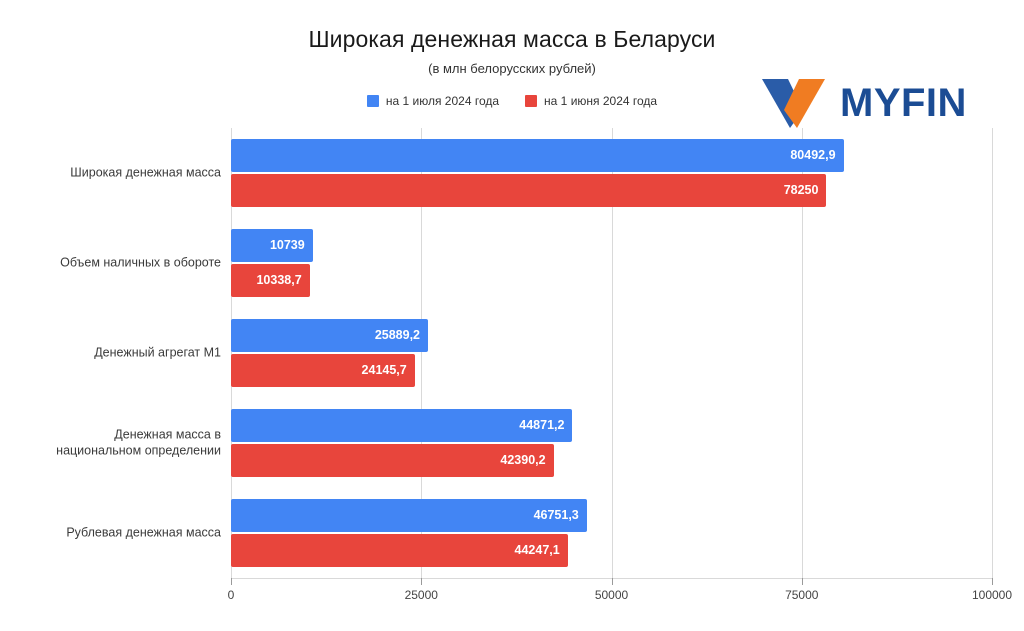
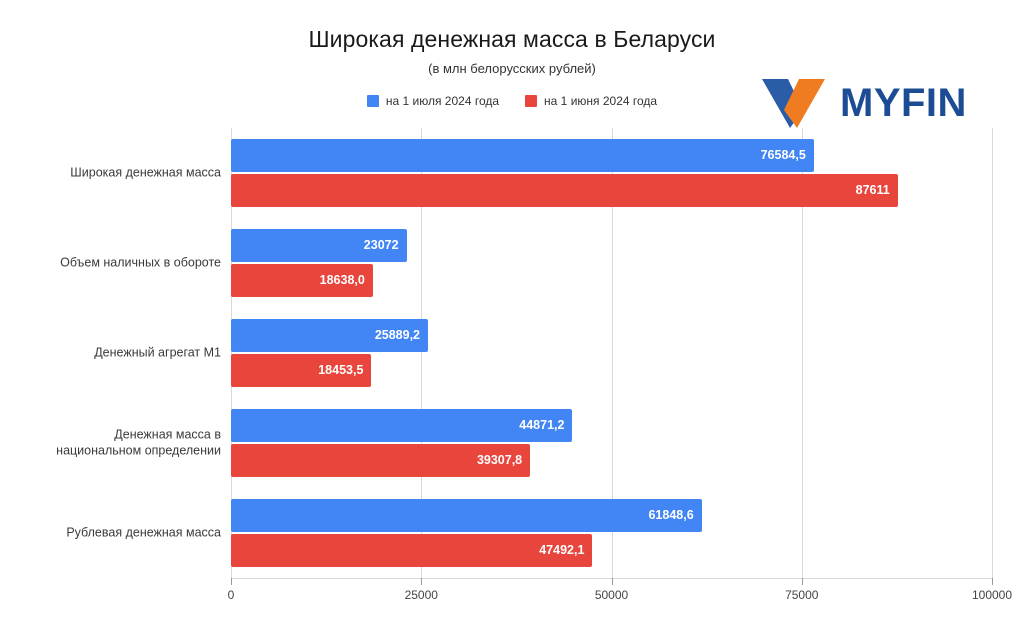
на 1 июля 2024 года/Широкая денежная масса: 80492,9 -> 76584,5
на 1 июня 2024 года/Широкая денежная масса: 78250 -> 87611
на 1 июля 2024 года/Объем наличных в обороте: 10739 -> 23072
на 1 июня 2024 года/Объем наличных в обороте: 10338,7 -> 18638,0
на 1 июня 2024 года/Денежный агрегат M1: 24145,7 -> 18453,5
на 1 июня 2024 года/Денежная масса в национальном определении: 42390,2 -> 39307,8
на 1 июля 2024 года/Рублевая денежная масса: 46751,3 -> 61848,6
на 1 июня 2024 года/Рублевая денежная масса: 44247,1 -> 47492,1
